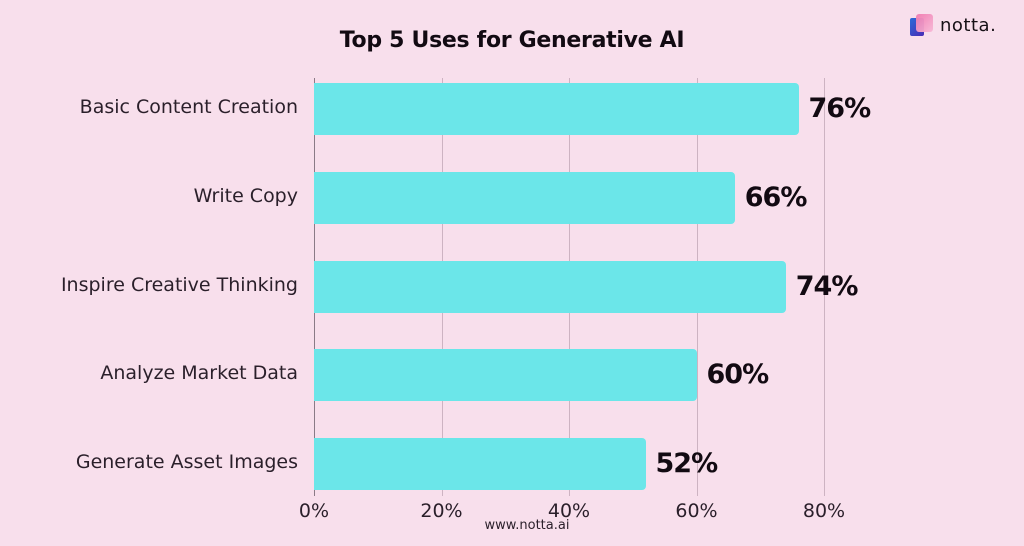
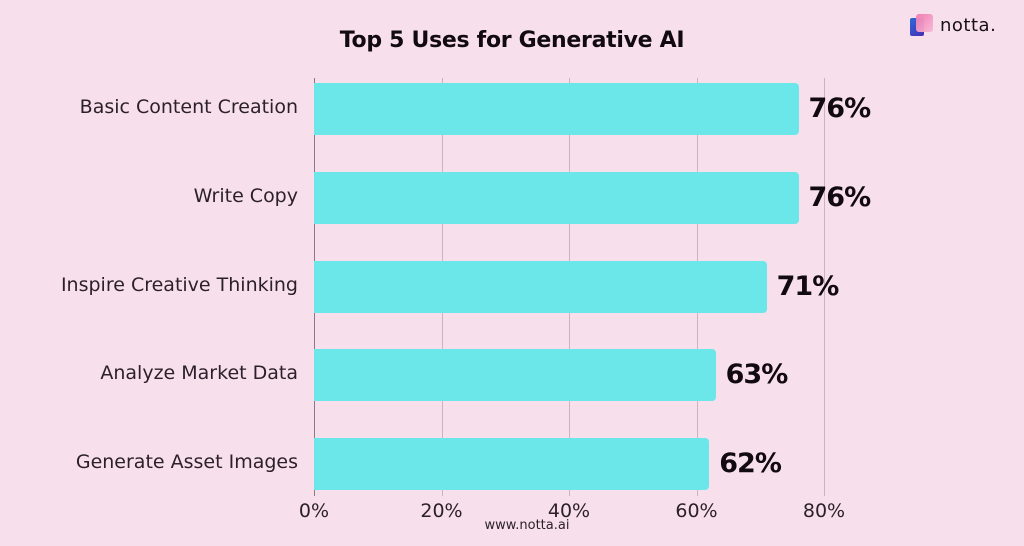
Write Copy: 66% -> 76%
Inspire Creative Thinking: 74% -> 71%
Analyze Market Data: 60% -> 63%
Generate Asset Images: 52% -> 62%
